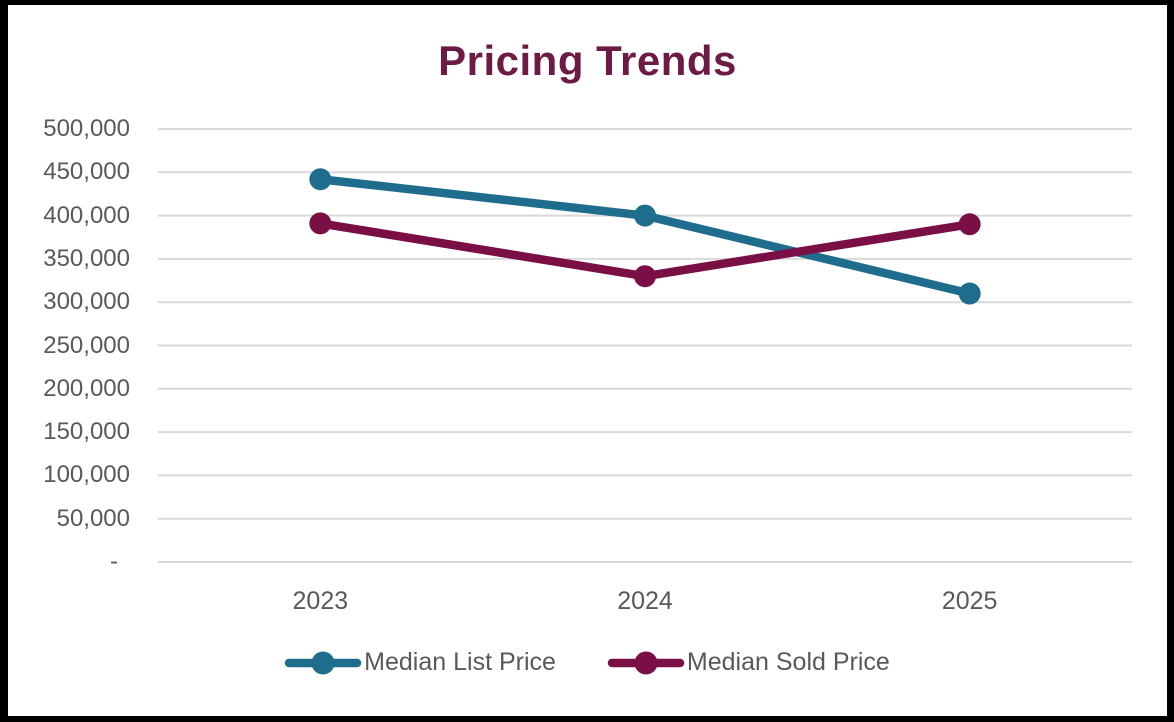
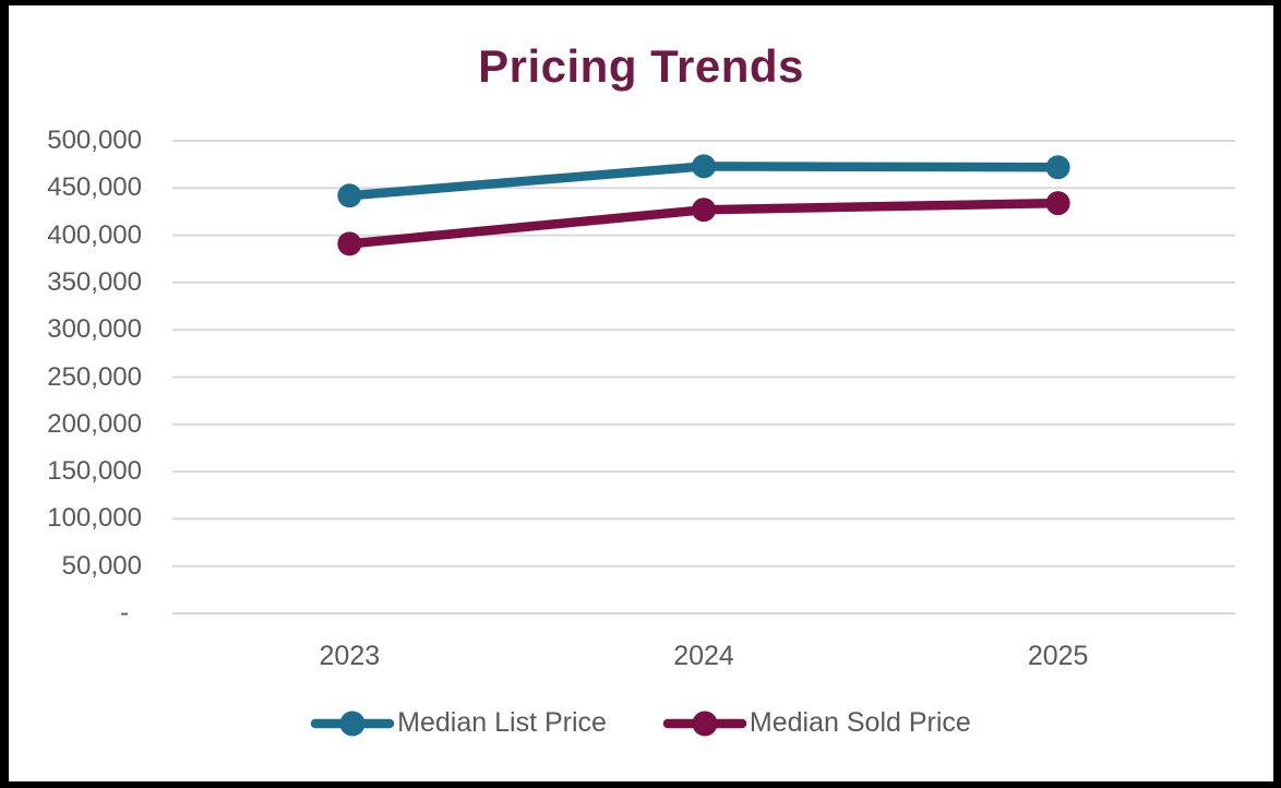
Median List Price/2024: 400000 -> 470000
Median Sold Price/2024: 330000 -> 430000
Median List Price/2025: 310000 -> 470000
Median Sold Price/2025: 390000 -> 430000
